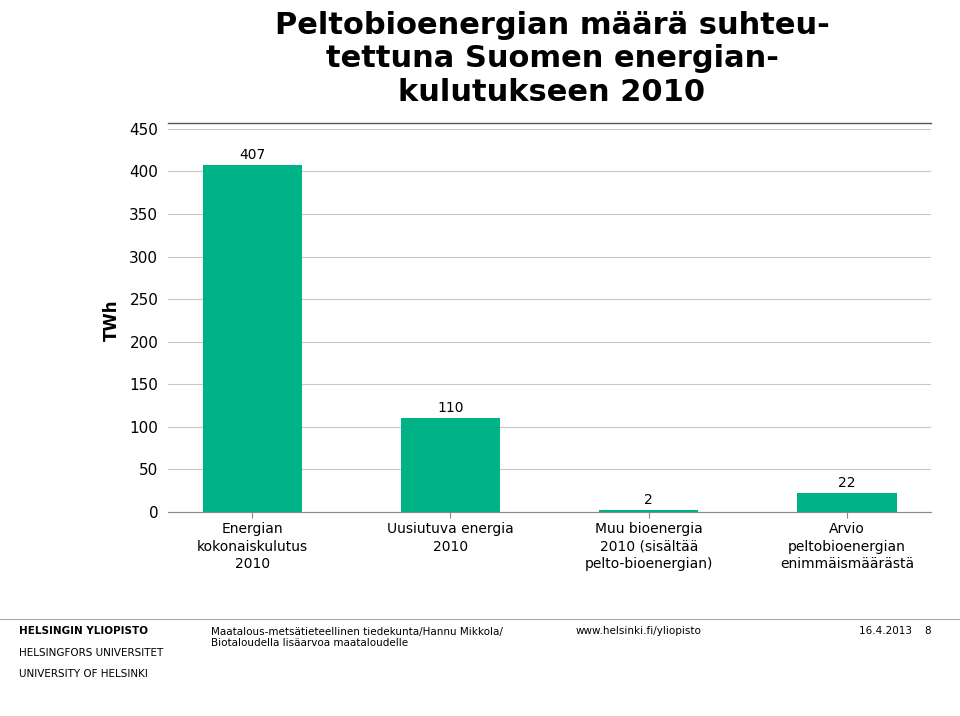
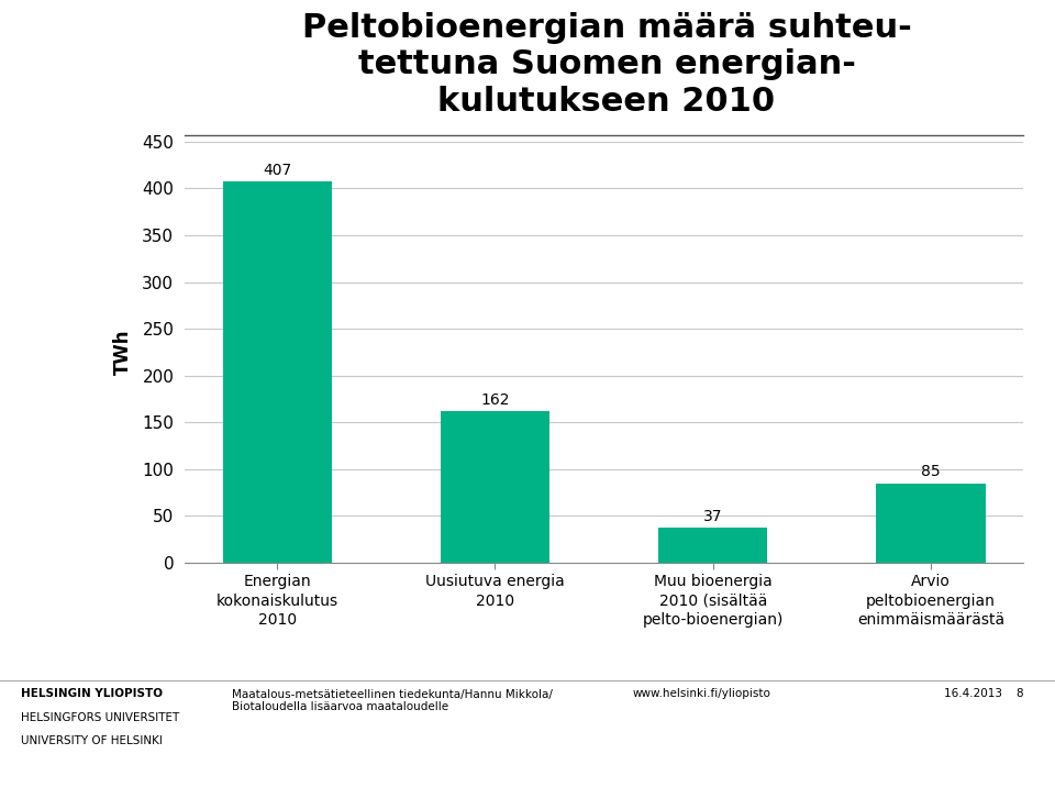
Uusiutuva energia 2010: 110 -> 162
Muu bioenergia 2010 (sisältää pelto-bioenergian): 2 -> 37
Arvio peltobioenergian enimmäismäärästä: 22 -> 85
